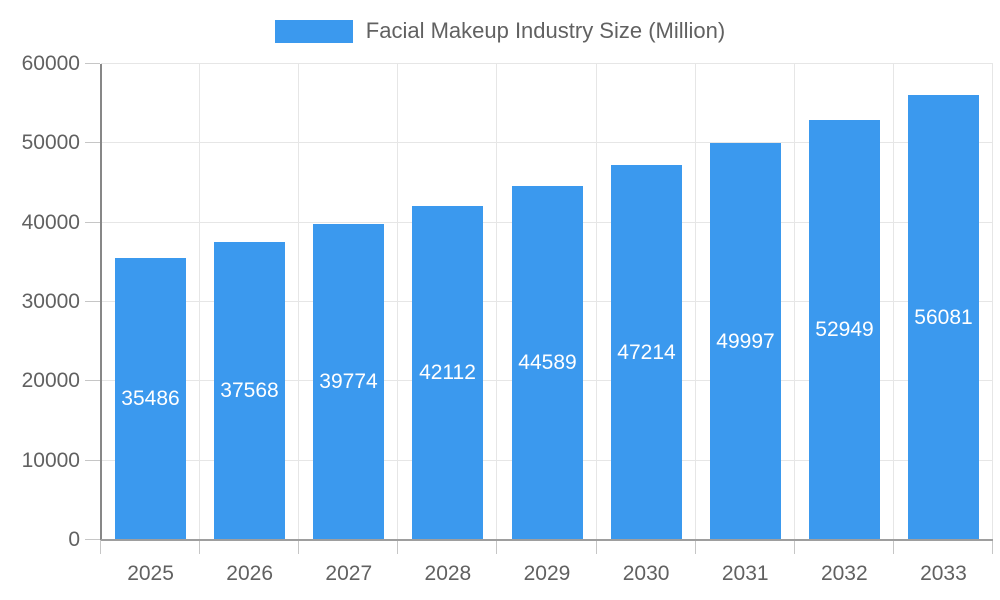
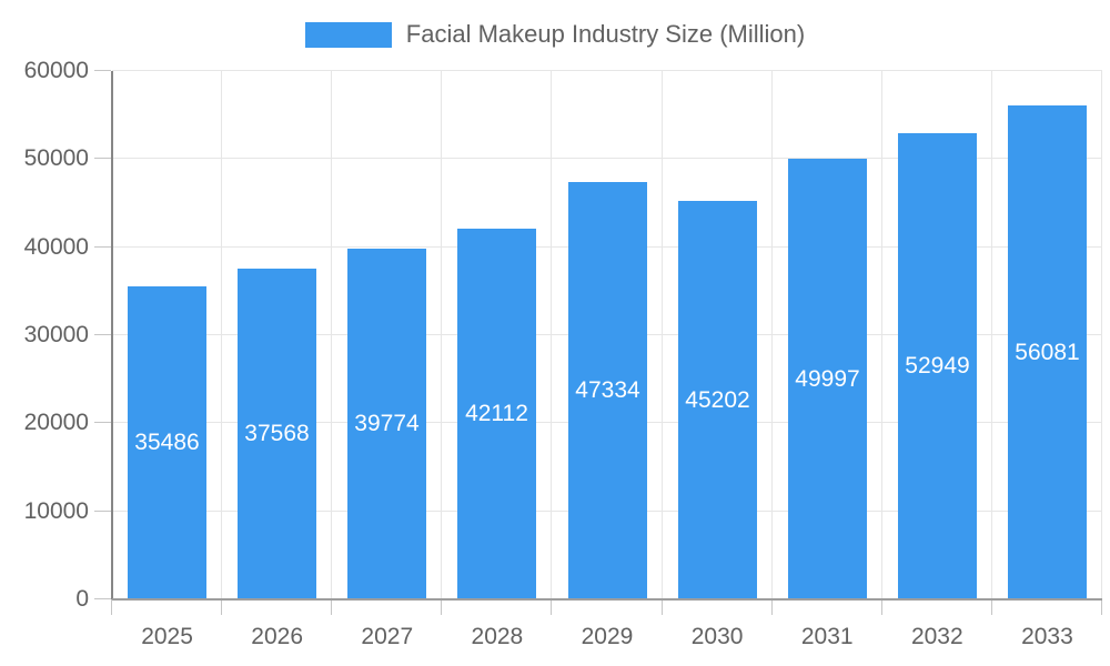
2029: 44589 -> 47334
2030: 47214 -> 45202
